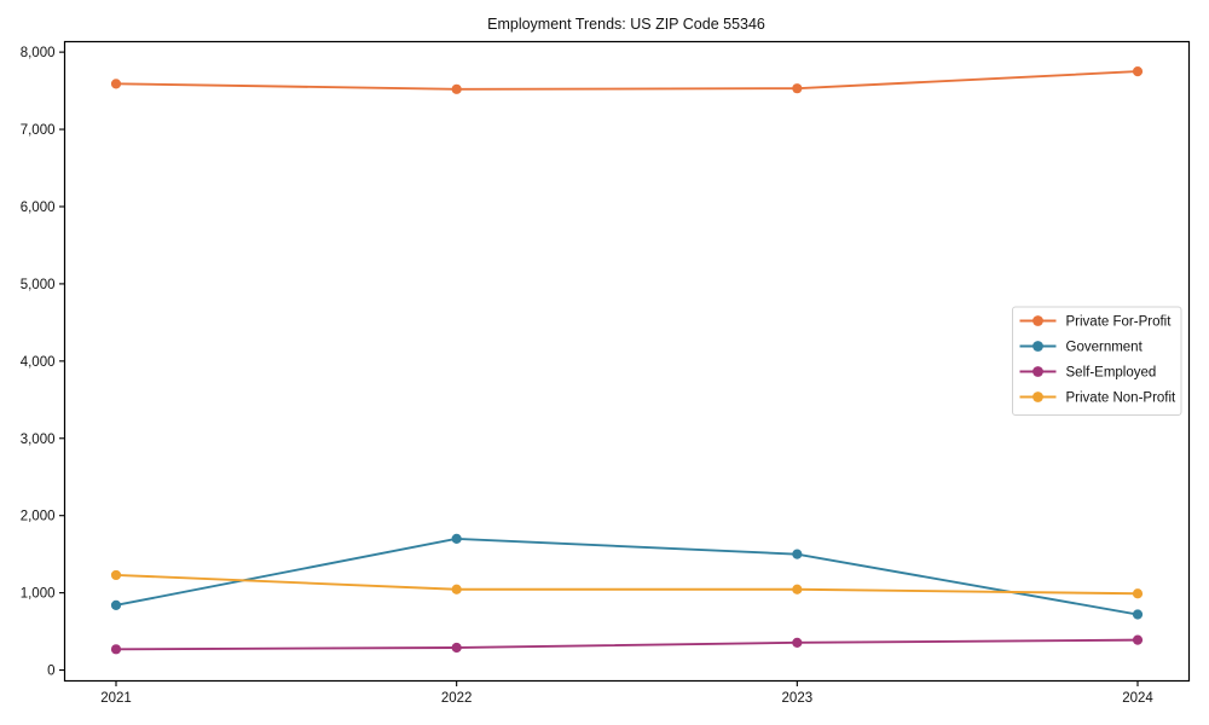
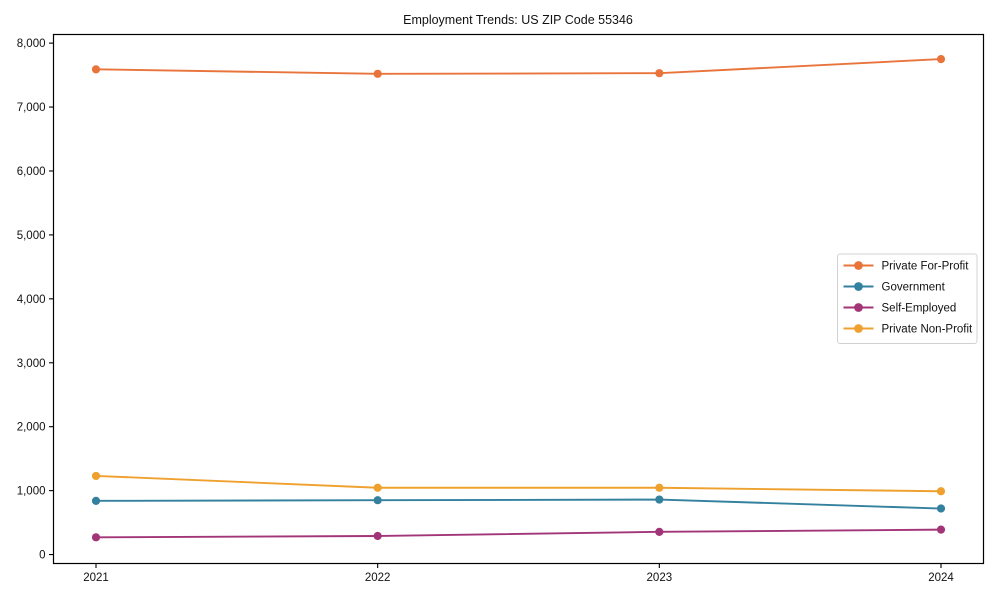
Government/2022: 1700 -> 800
Government/2023: 1500 -> 900
